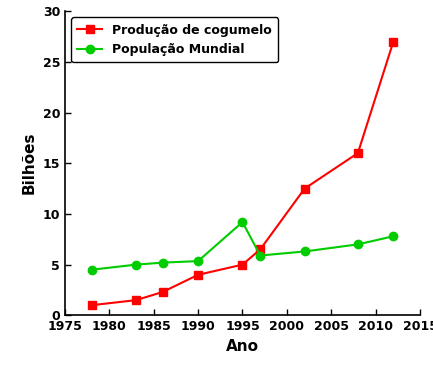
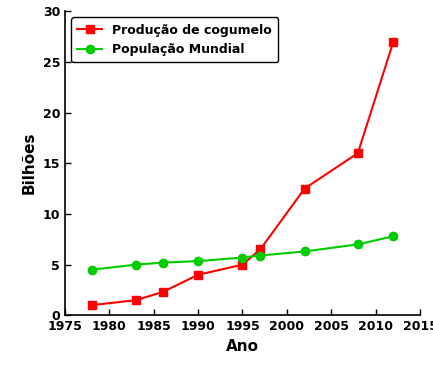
População Mundial/1995: 9.2 -> 5.7
